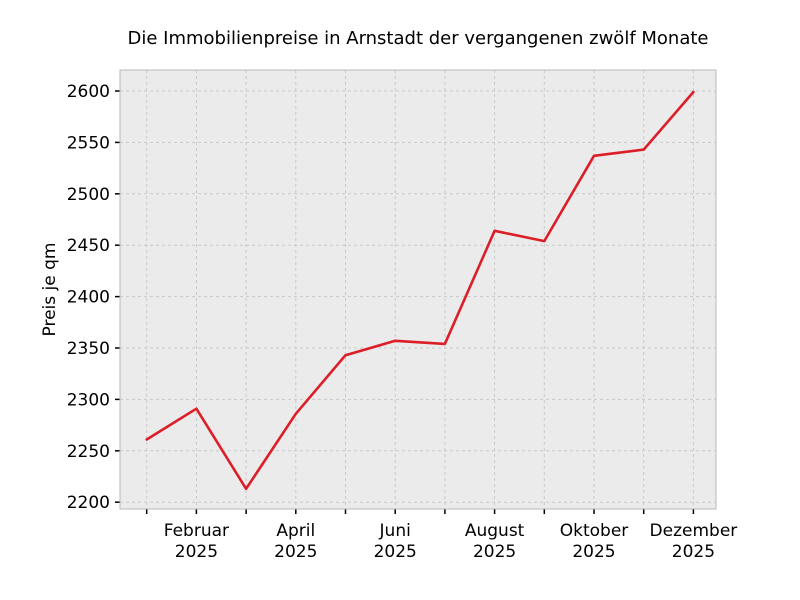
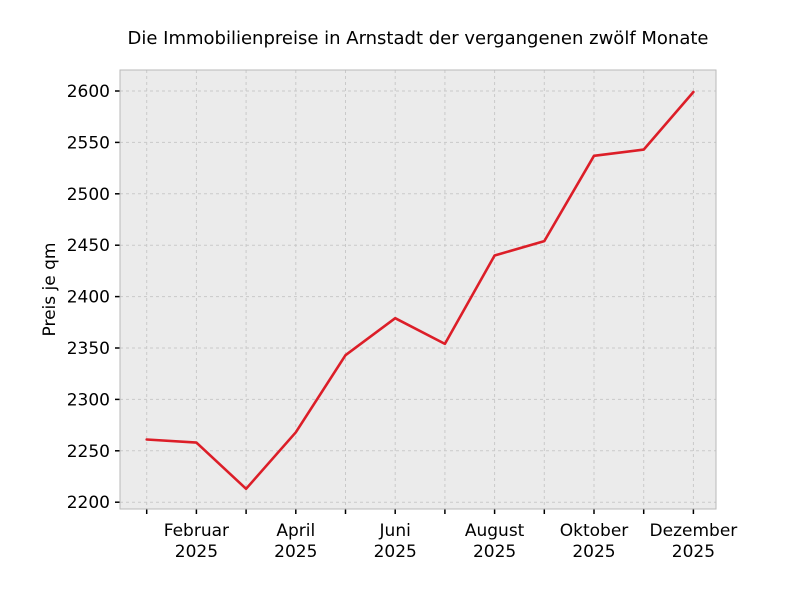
Februar 2025: 2291 -> 2258
April 2025: 2286 -> 2268
Juni 2025: 2357 -> 2379
August 2025: 2464 -> 2440
